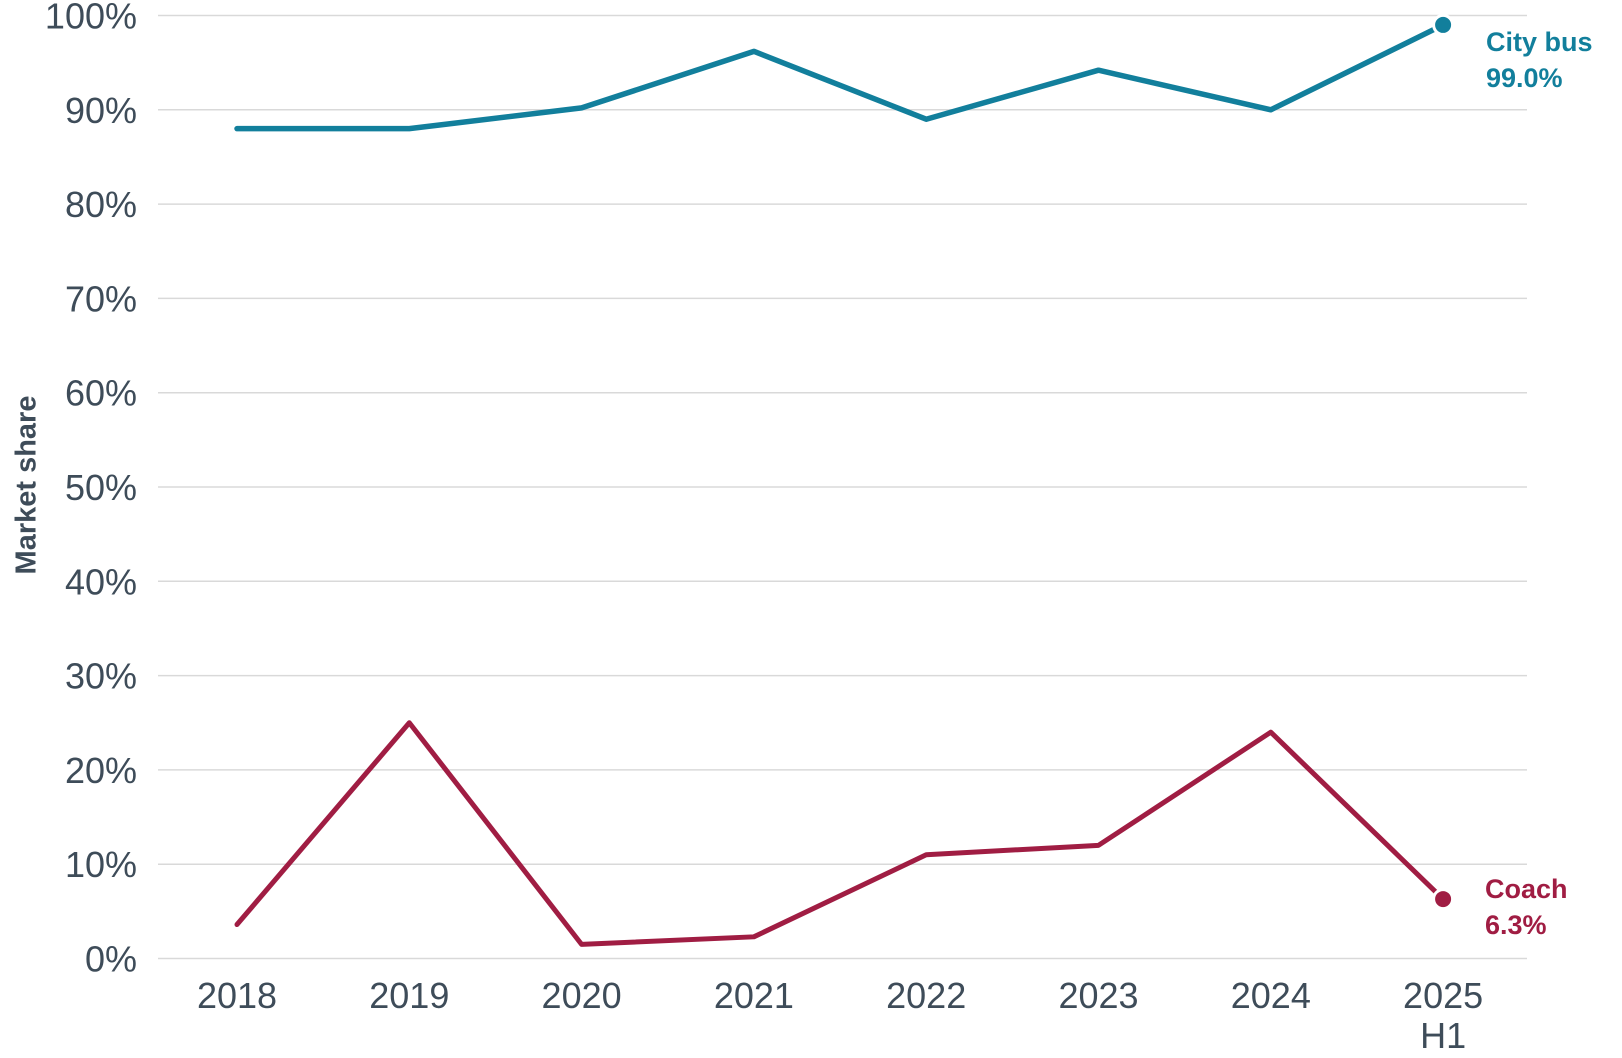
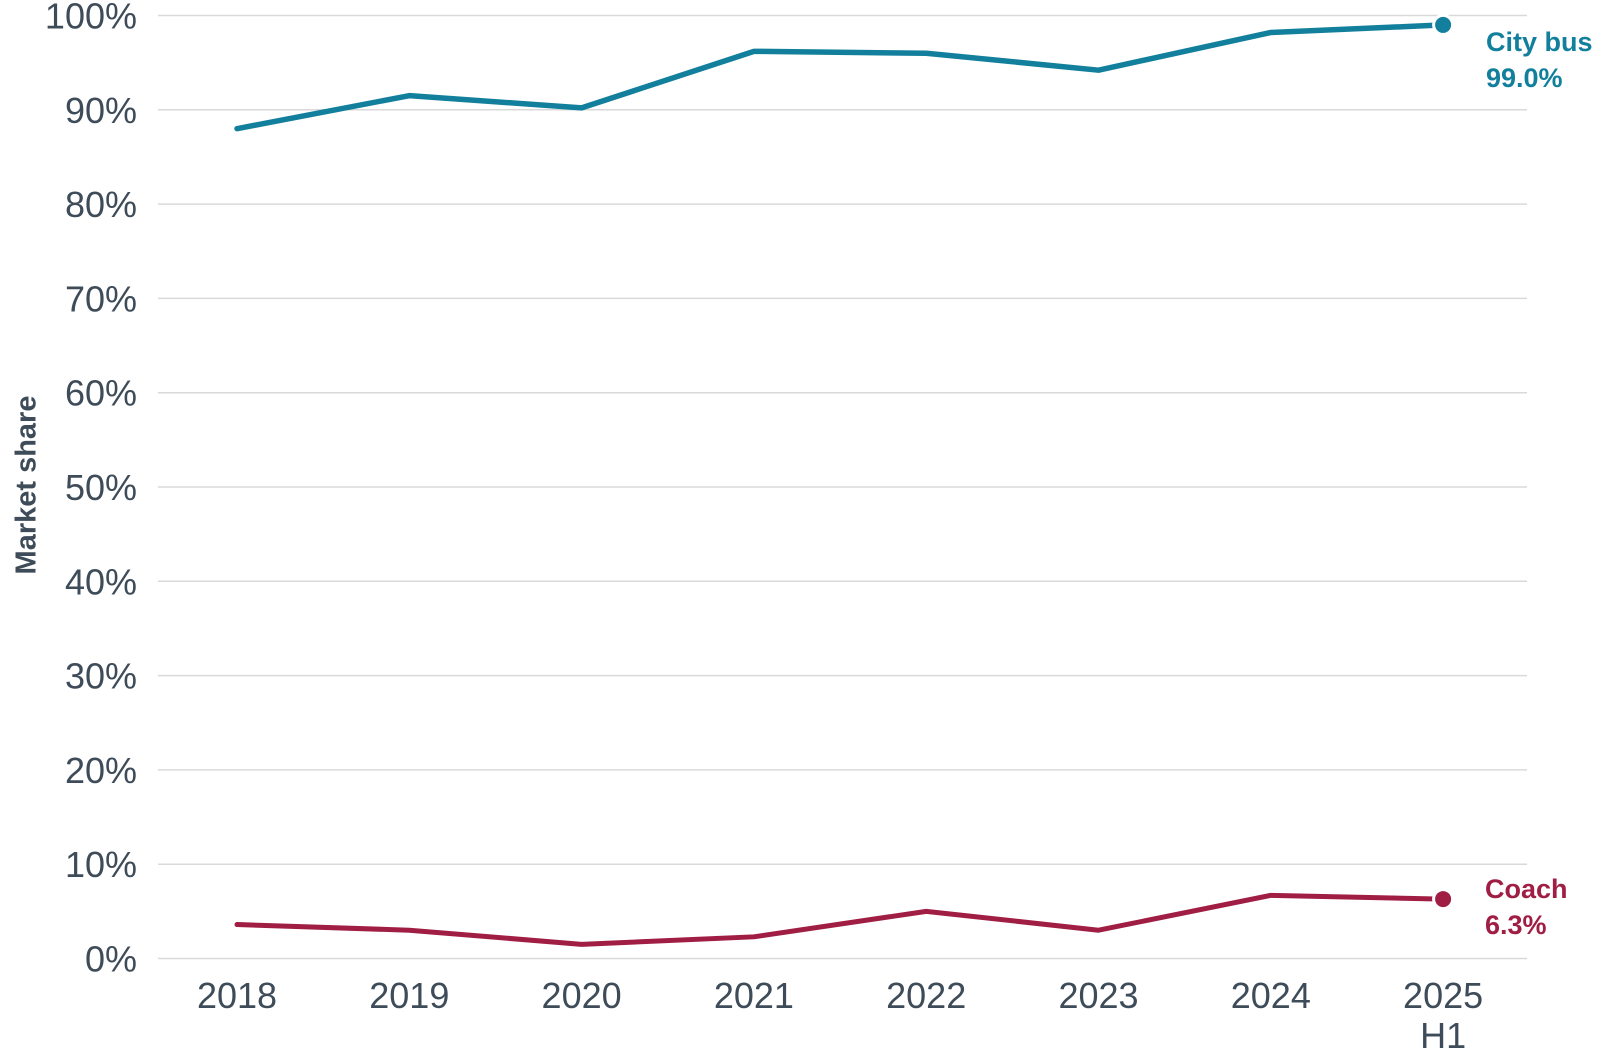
City bus/2019: 88% -> 92%
Coach/2019: 25% -> 3%
City bus/2022: 89% -> 96%
Coach/2022: 11% -> 5%
Coach/2023: 12% -> 3%
City bus/2024: 90% -> 98%
Coach/2024: 24% -> 7%
